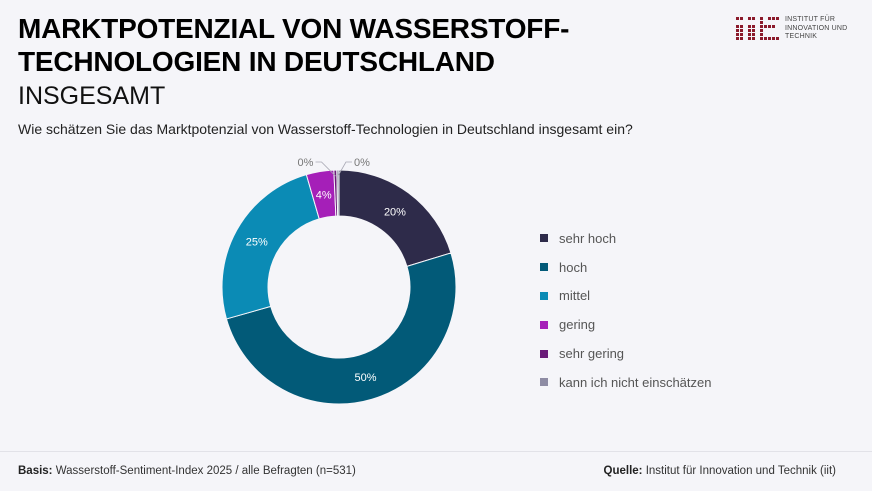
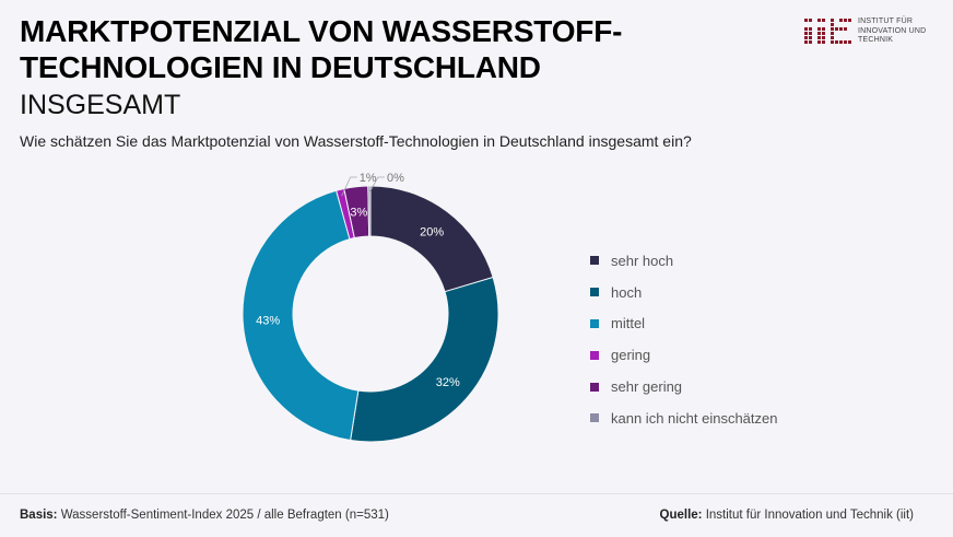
hoch: 50% -> 32%
mittel: 25% -> 43%
gering: 4% -> 1%
sehr gering: 0% -> 3%
